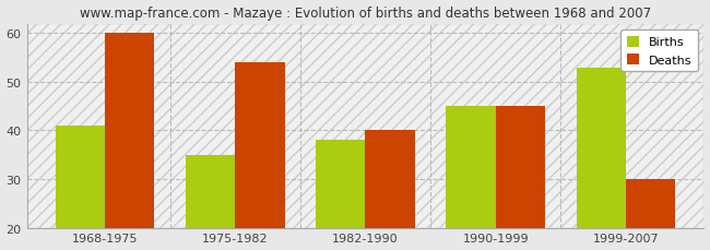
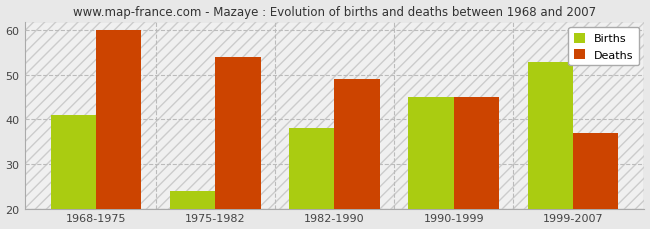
Births/1975-1982: 35 -> 24
Deaths/1982-1990: 40 -> 49
Deaths/1999-2007: 30 -> 37
